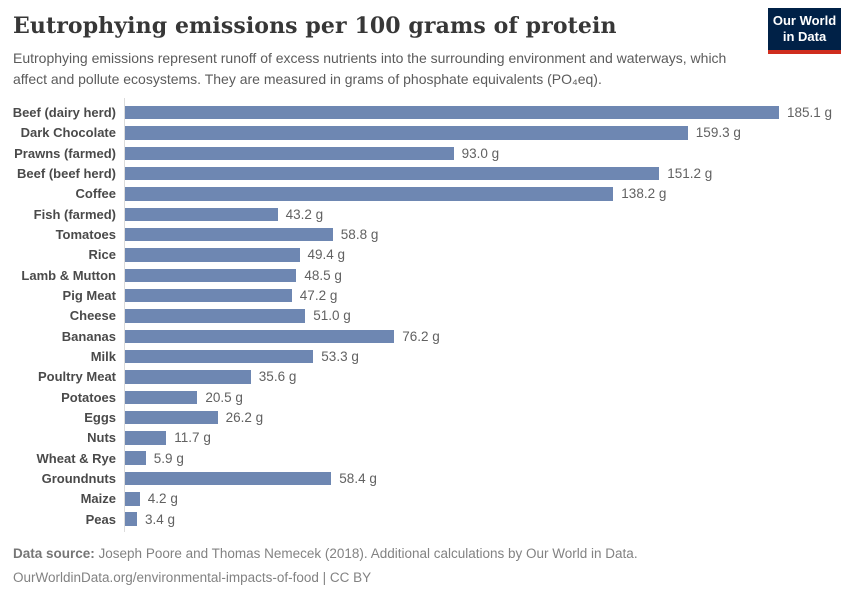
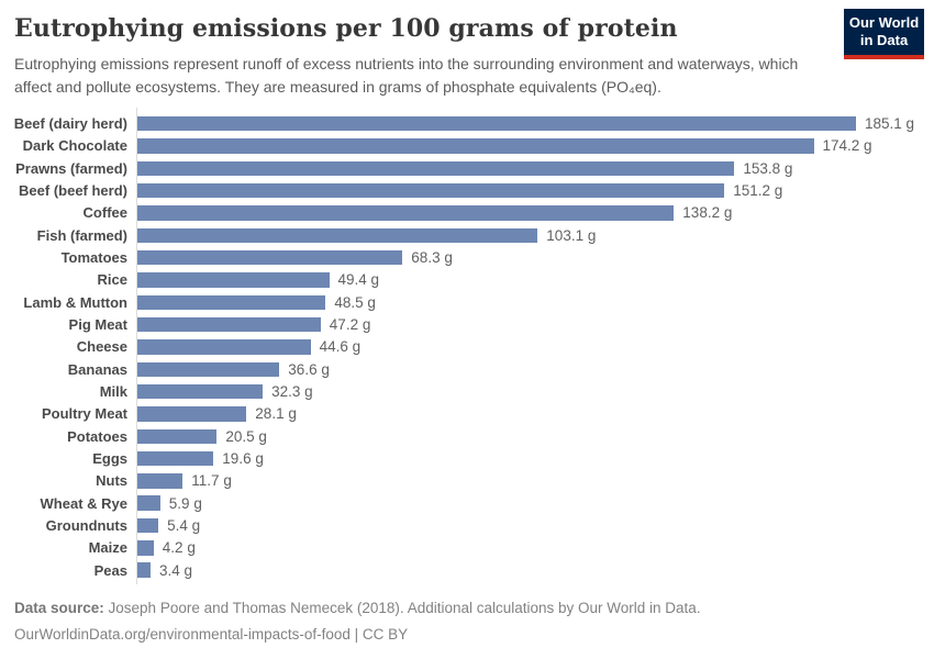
Dark Chocolate: 159.3 -> 174.2
Prawns (farmed): 93.0 -> 153.8
Fish (farmed): 43.2 -> 103.1
Tomatoes: 58.8 -> 68.3
Cheese: 51.0 -> 44.6
Bananas: 76.2 -> 36.6
Milk: 53.3 -> 32.3
Poultry Meat: 35.6 -> 28.1
Eggs: 26.2 -> 19.6
Groundnuts: 58.4 -> 5.4
